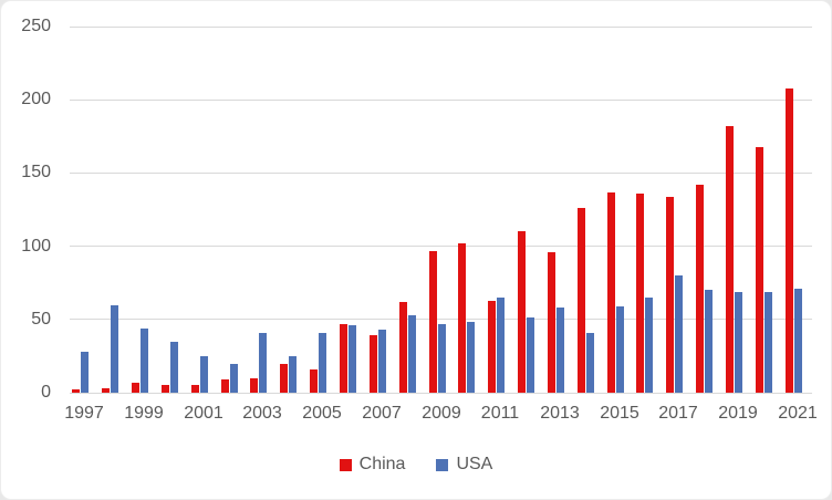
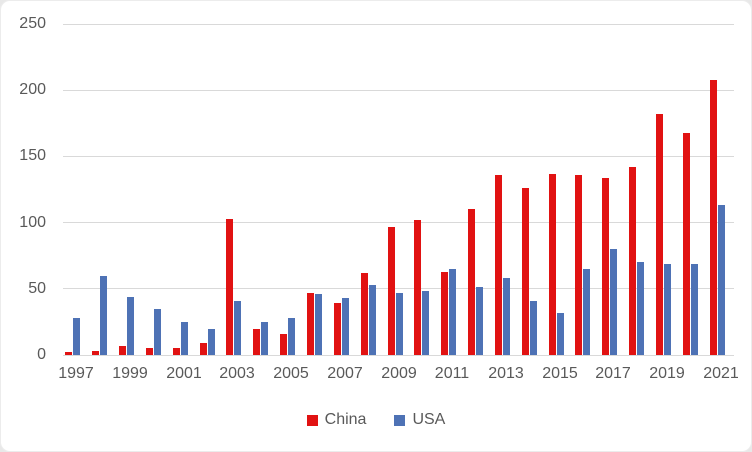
China/2003: 10 -> 103
USA/2005: 41 -> 28
China/2013: 96 -> 136
USA/2015: 59 -> 32
USA/2021: 71 -> 113
